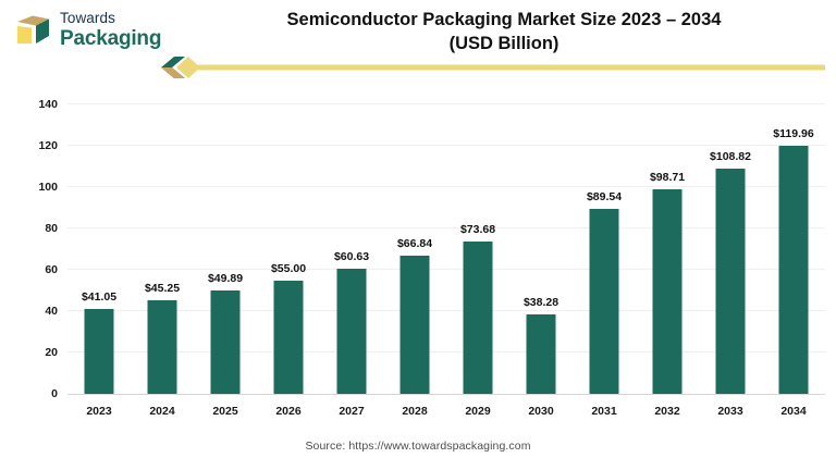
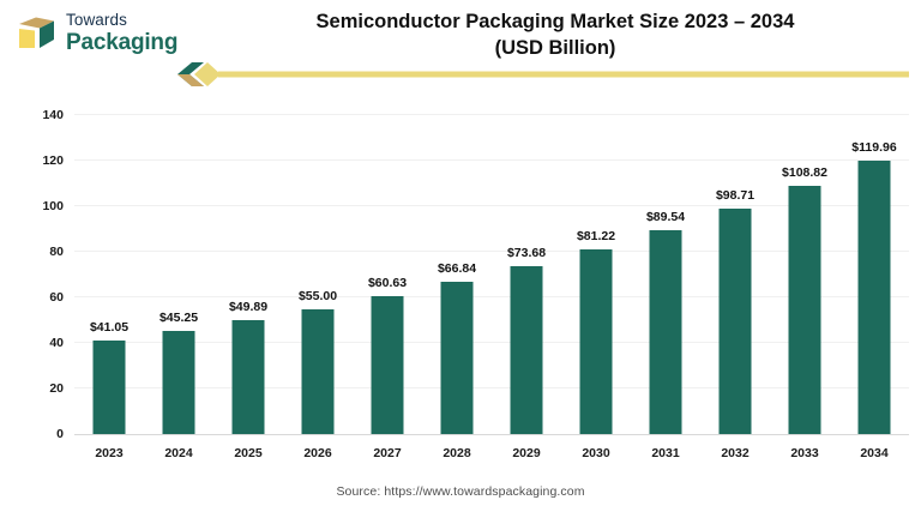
2030: $38.28 -> $81.22
